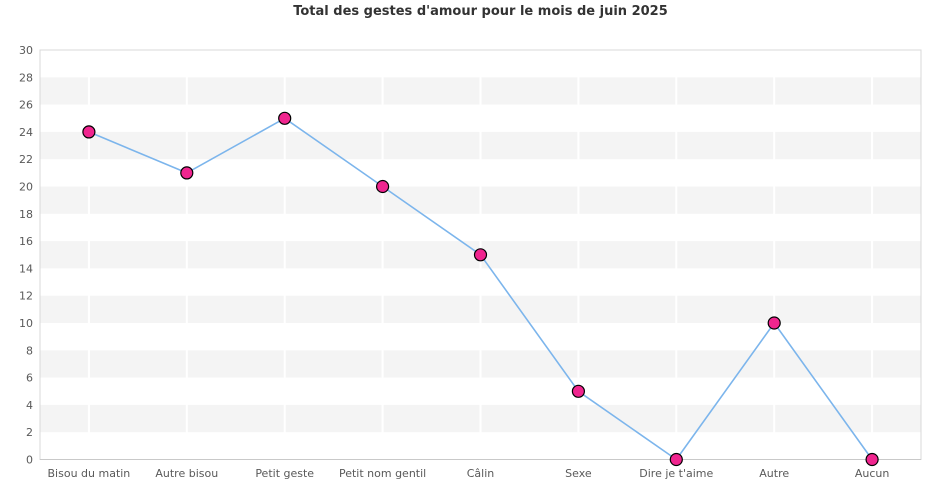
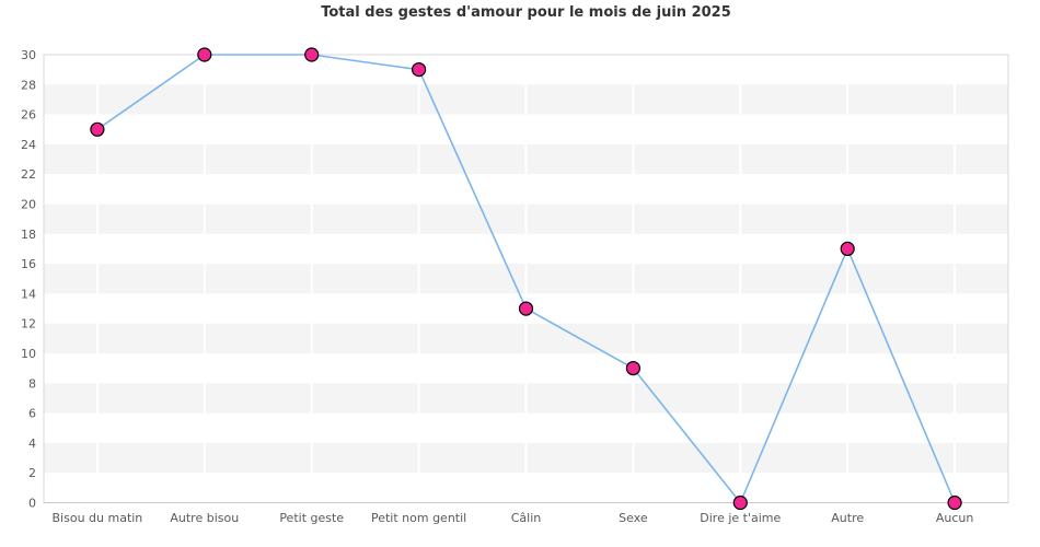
Bisou du matin: 24 -> 25
Autre bisou: 21 -> 30
Petit geste: 25 -> 30
Petit nom gentil: 20 -> 29
Câlin: 15 -> 13
Sexe: 5 -> 9
Autre: 10 -> 17
